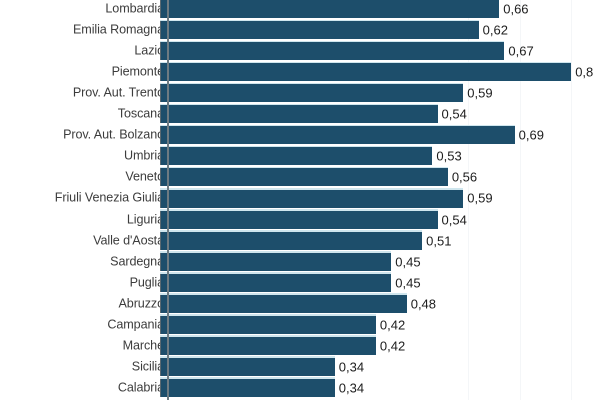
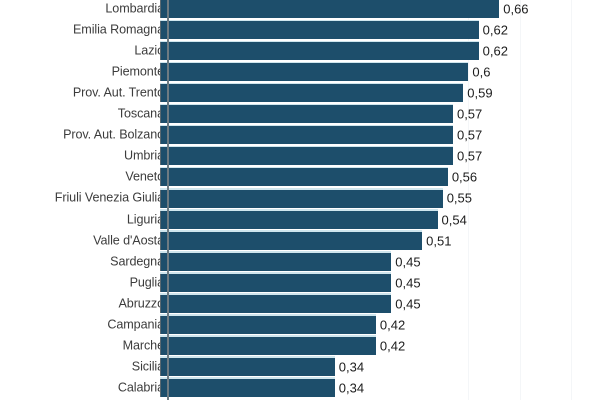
Lazio: 0,67 -> 0,62
Piemonte: 0,8 -> 0,6
Toscana: 0,54 -> 0,57
Prov. Aut. Bolzano: 0,69 -> 0,57
Umbria: 0,53 -> 0,57
Friuli Venezia Giulia: 0,59 -> 0,55
Abruzzo: 0,48 -> 0,45
